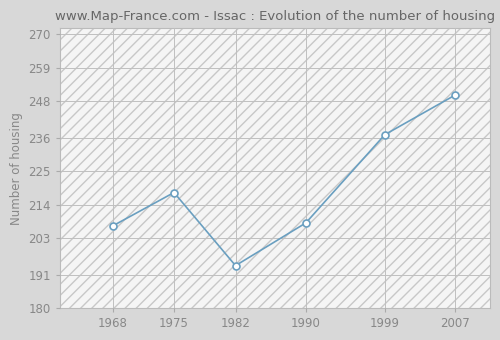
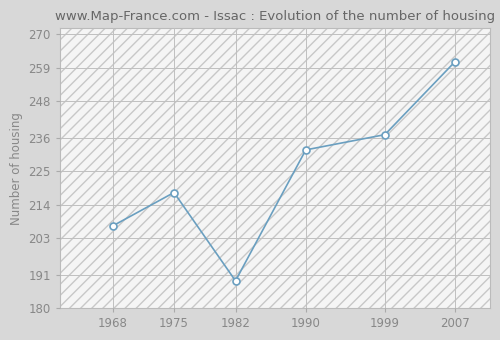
1982: 194 -> 189
1990: 208 -> 232
2007: 250 -> 261
